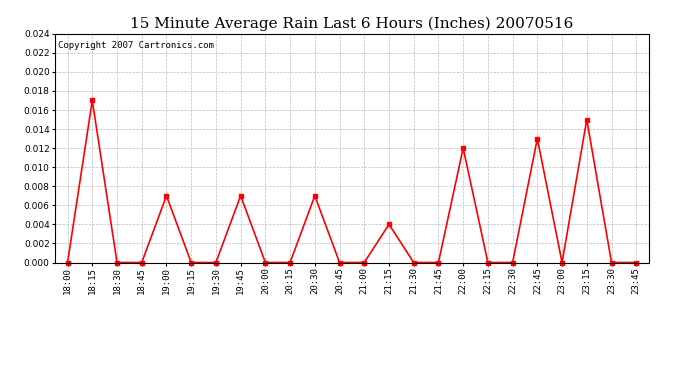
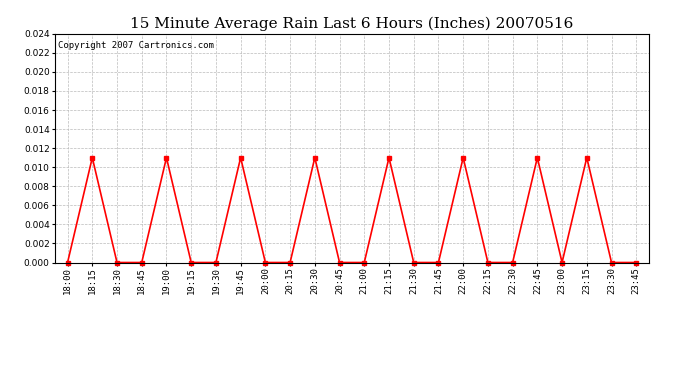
18:15: 0.017 -> 0.011
19:00: 0.007 -> 0.011
19:45: 0.007 -> 0.011
20:30: 0.007 -> 0.011
21:15: 0.004 -> 0.011
22:00: 0.012 -> 0.011
22:45: 0.013 -> 0.011
23:15: 0.015 -> 0.011
